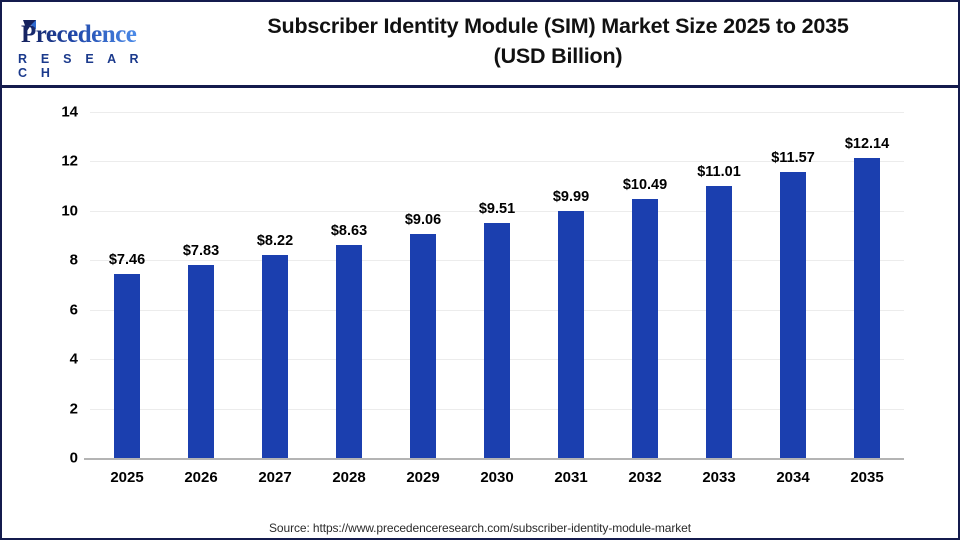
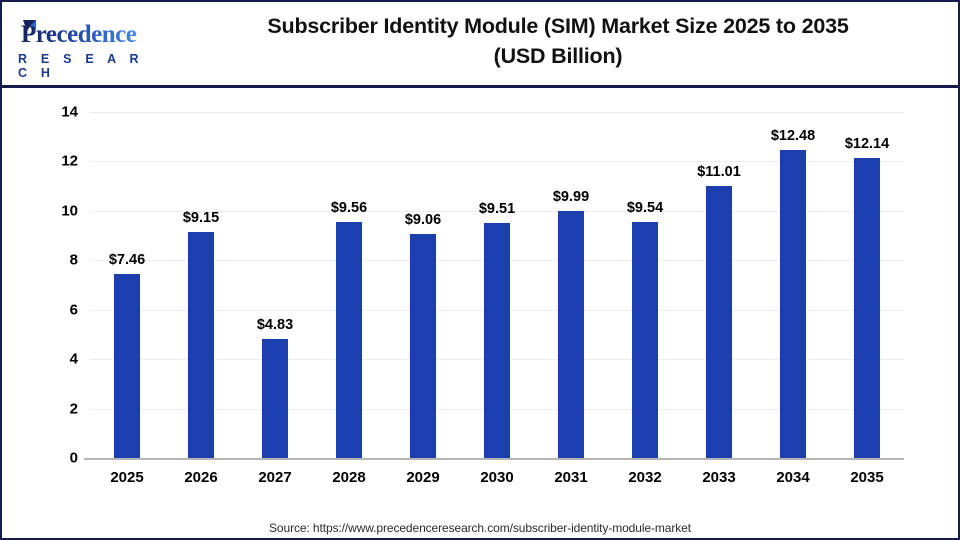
2026: $7.83 -> $9.15
2027: $8.22 -> $4.83
2028: $8.63 -> $9.56
2032: $10.49 -> $9.54
2034: $11.57 -> $12.48
